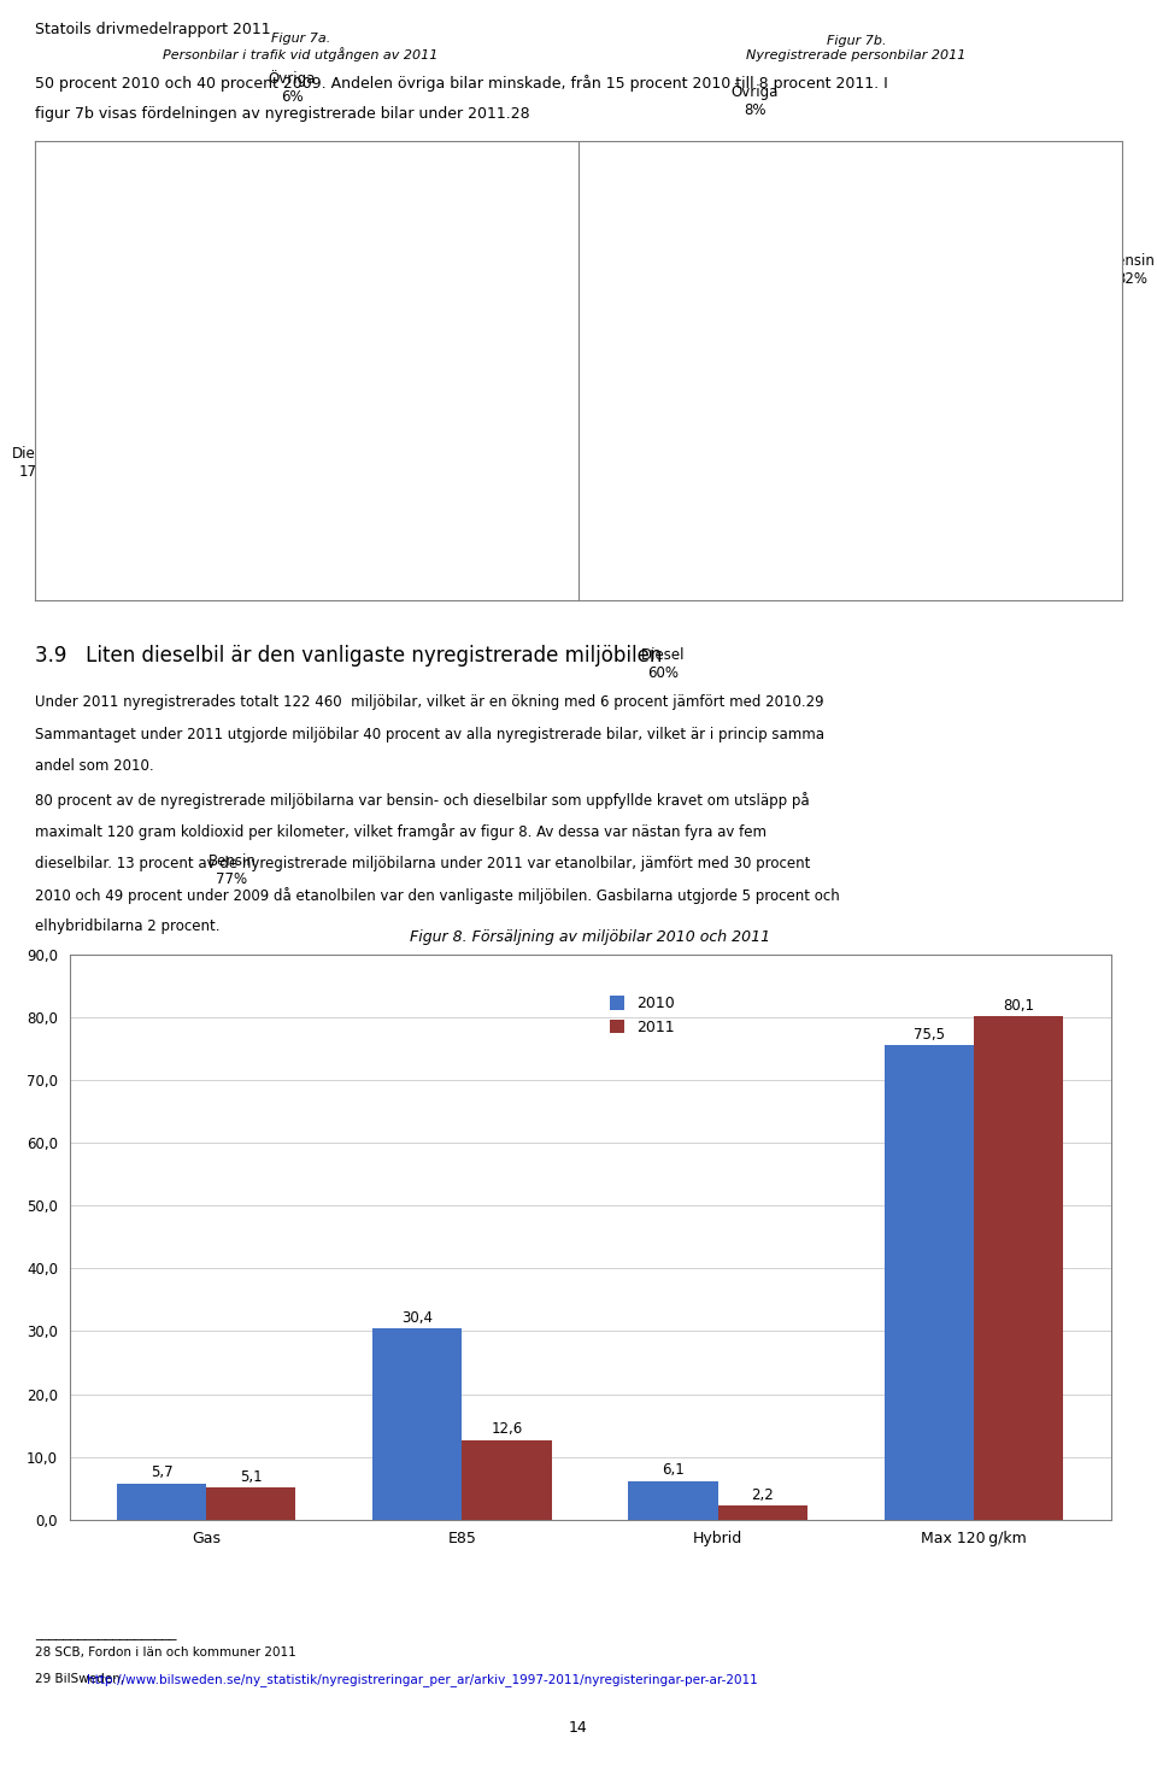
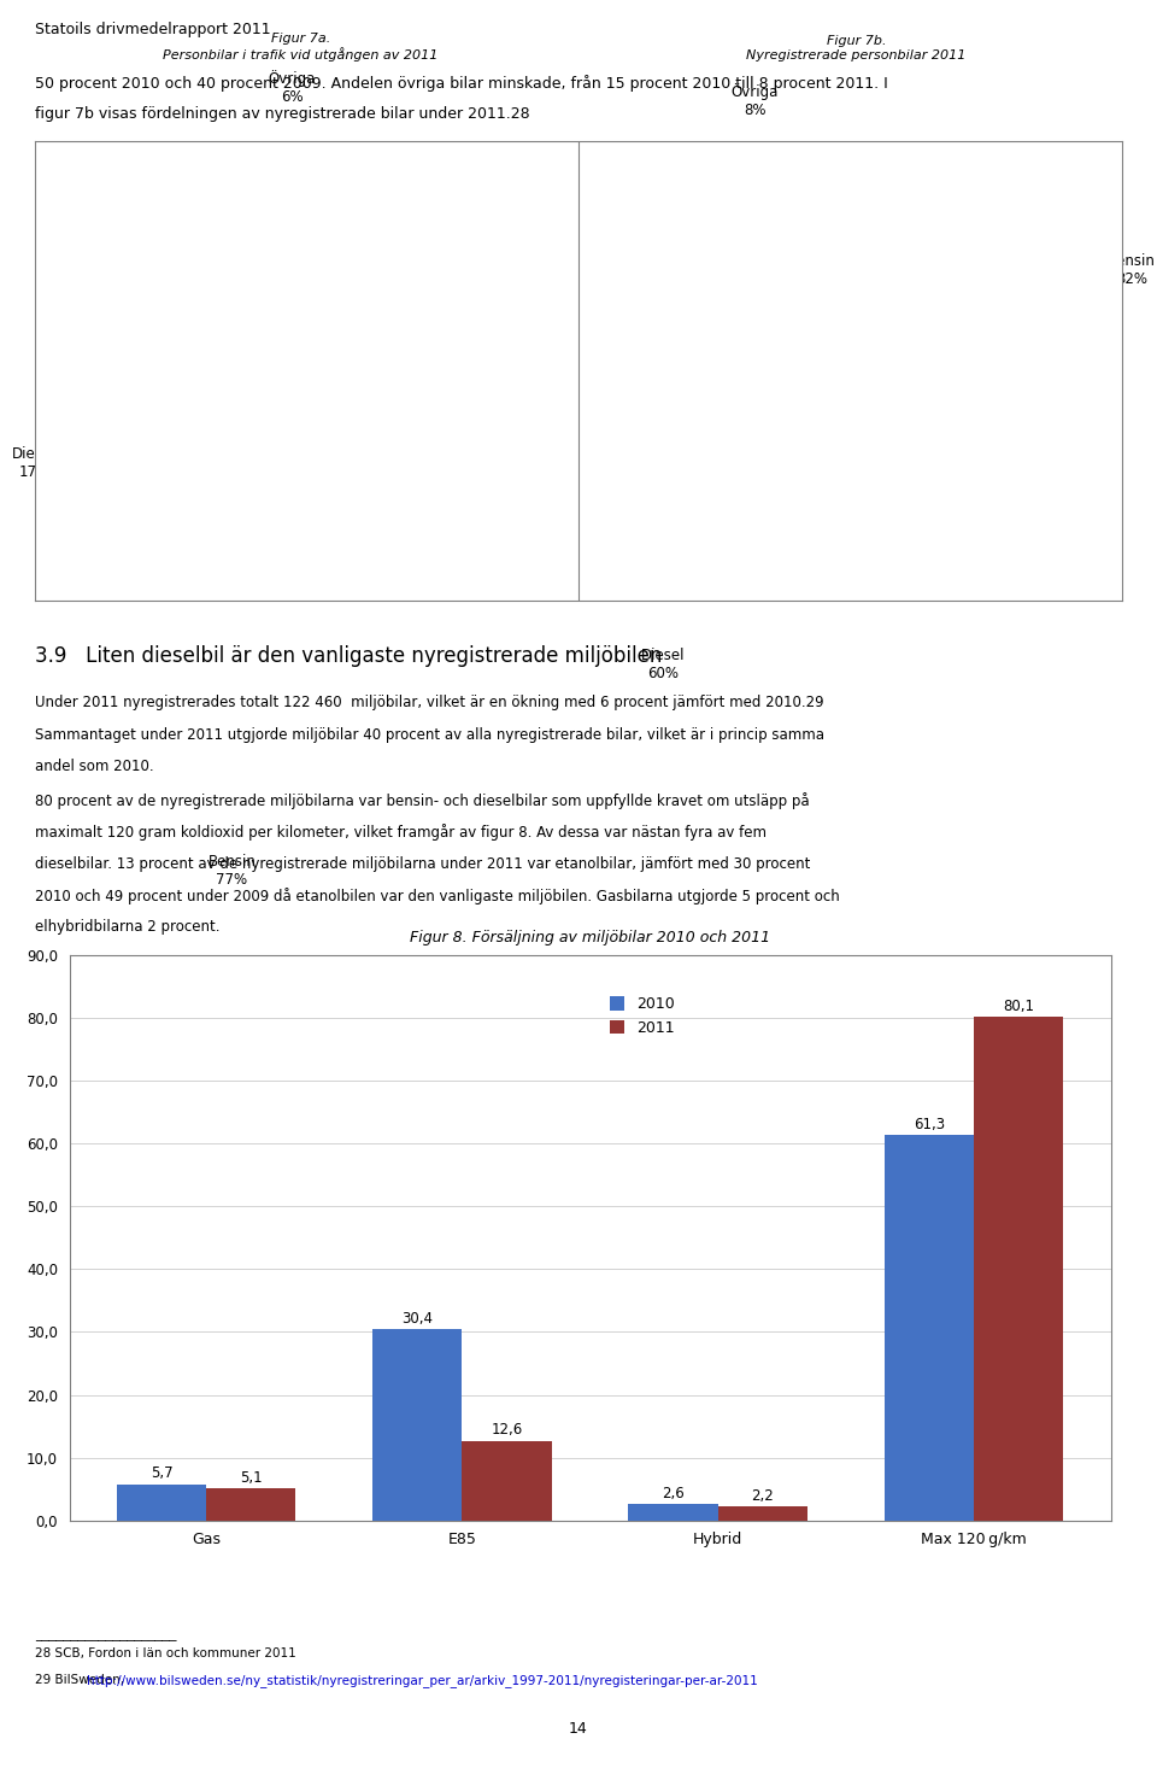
2010/Hybrid: 6,1 -> 2,6
2010/Max 120 g/km: 75,5 -> 61,3
